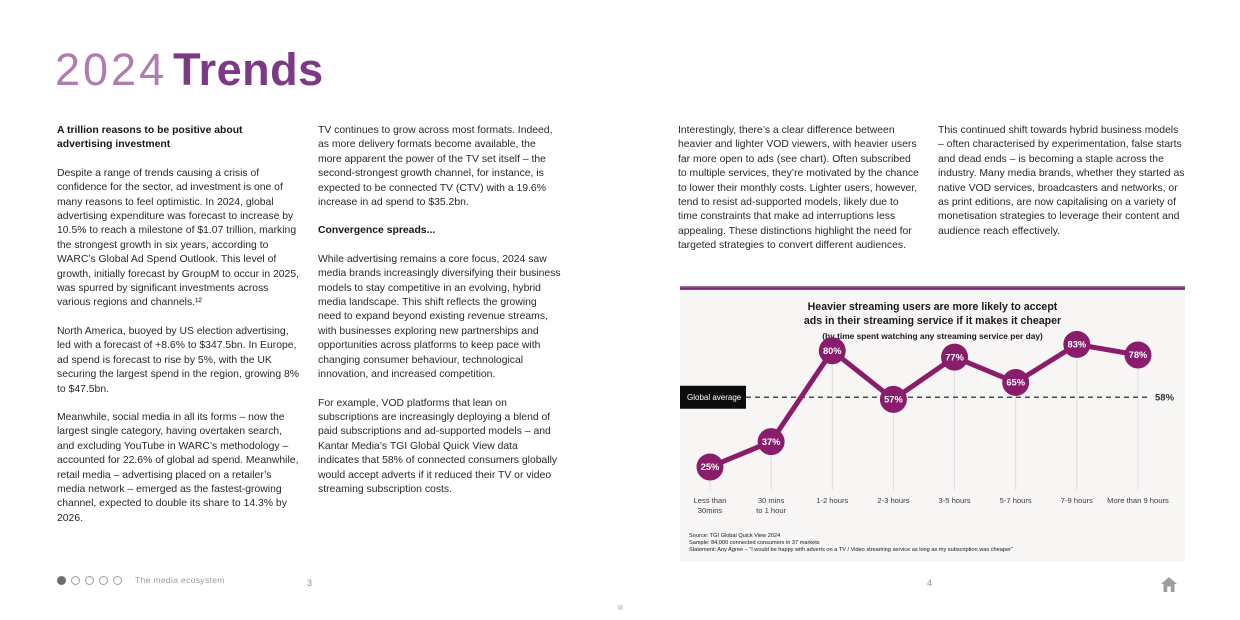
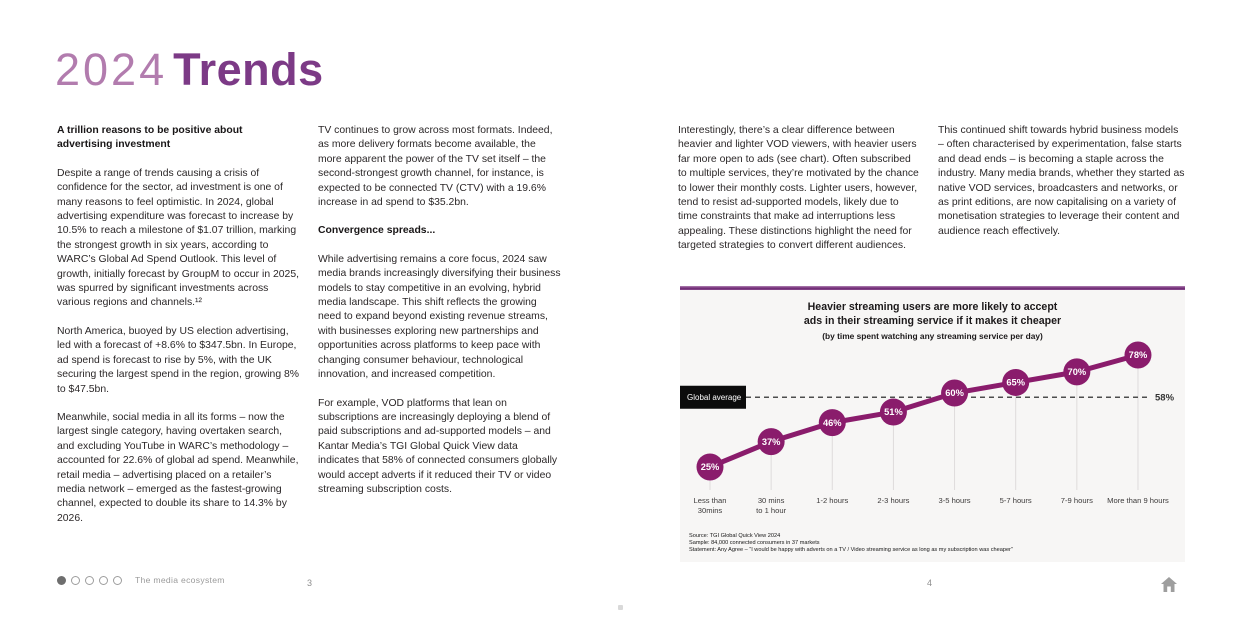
1-2 hours: 80% -> 46%
2-3 hours: 57% -> 51%
3-5 hours: 77% -> 60%
7-9 hours: 83% -> 70%
